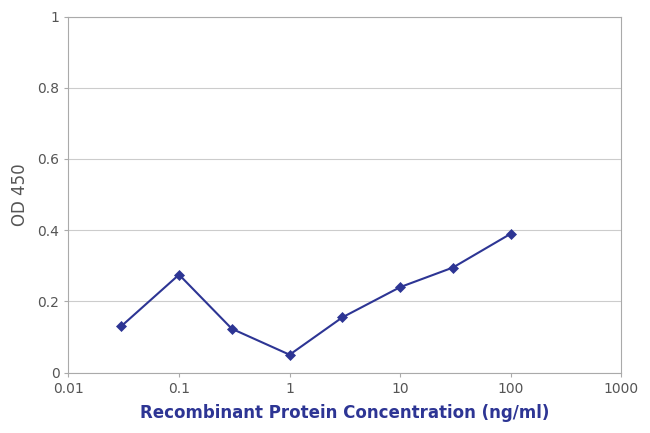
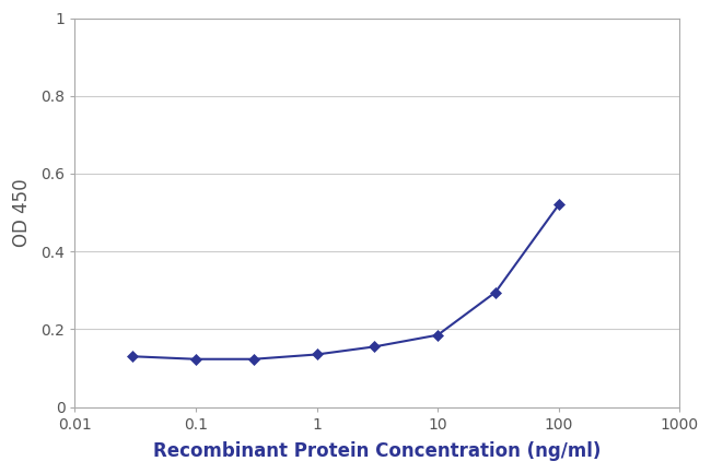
0.1: 0.275 -> 0.123
1: 0.050 -> 0.135
10: 0.240 -> 0.185
100: 0.390 -> 0.520
